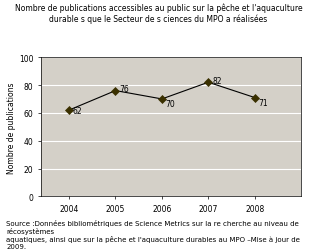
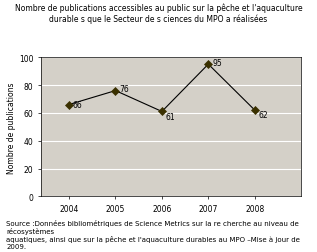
2004: 62 -> 66
2006: 70 -> 61
2007: 82 -> 95
2008: 71 -> 62
